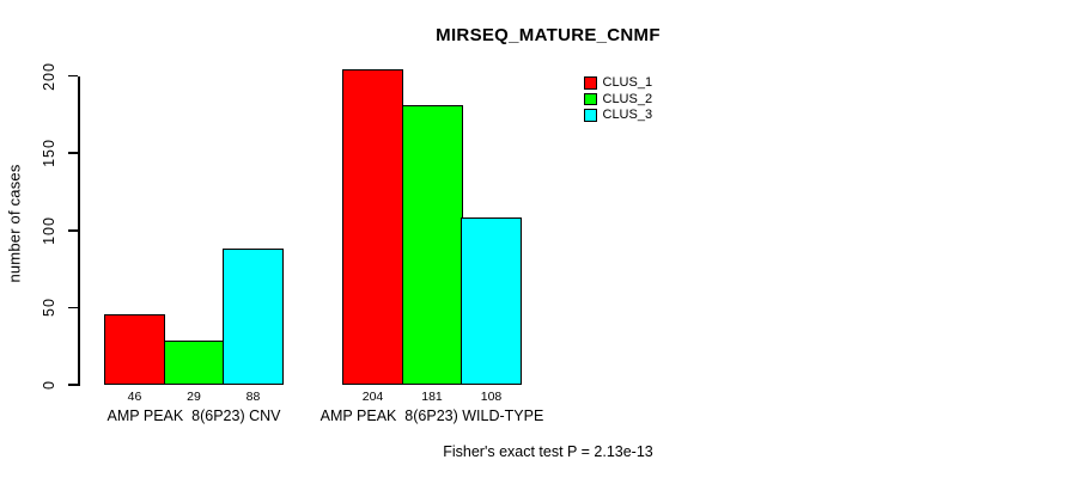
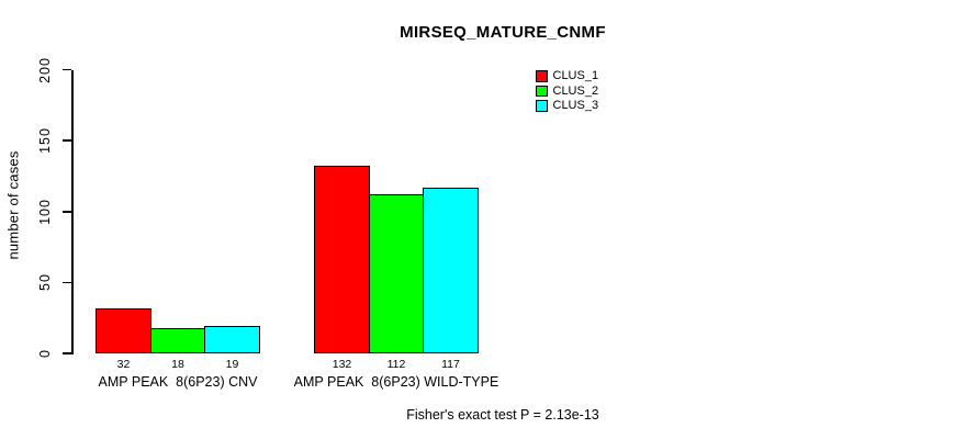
CLUS_1/AMP PEAK 8(6P23) CNV: 46 -> 32
CLUS_2/AMP PEAK 8(6P23) CNV: 29 -> 18
CLUS_3/AMP PEAK 8(6P23) CNV: 88 -> 19
CLUS_1/AMP PEAK 8(6P23) WILD-TYPE: 204 -> 132
CLUS_2/AMP PEAK 8(6P23) WILD-TYPE: 181 -> 112
CLUS_3/AMP PEAK 8(6P23) WILD-TYPE: 108 -> 117
